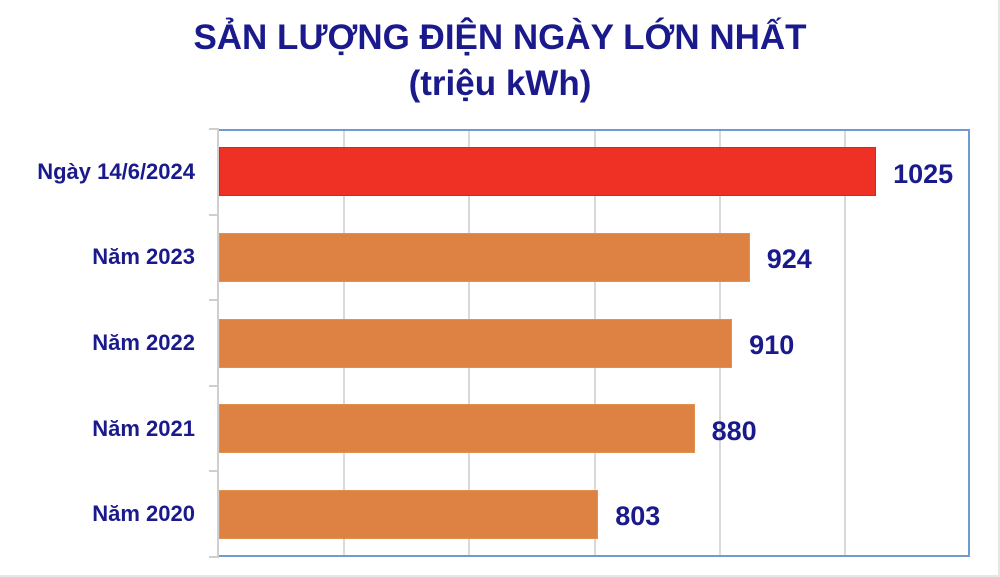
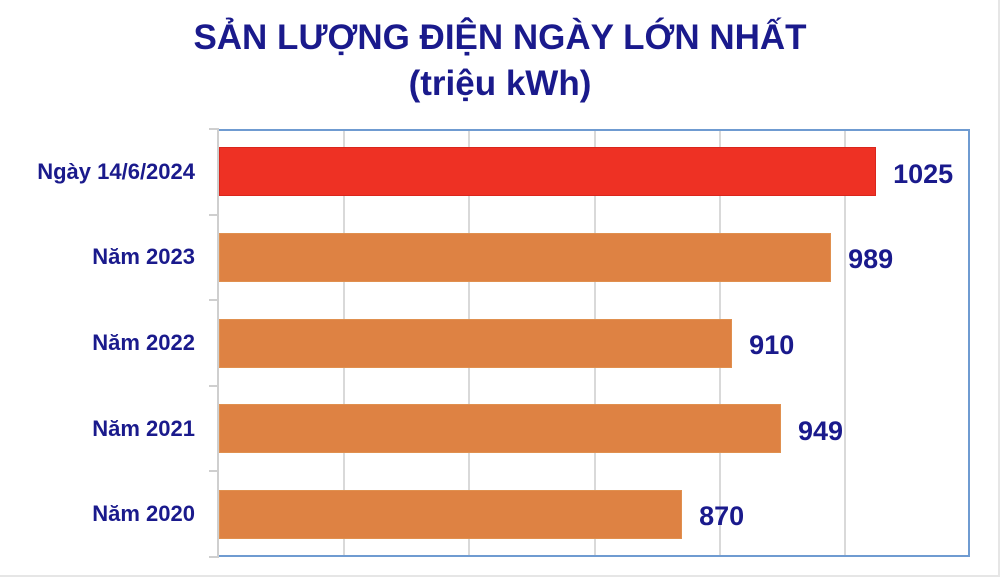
Năm 2023: 924 -> 989
Năm 2021: 880 -> 949
Năm 2020: 803 -> 870
